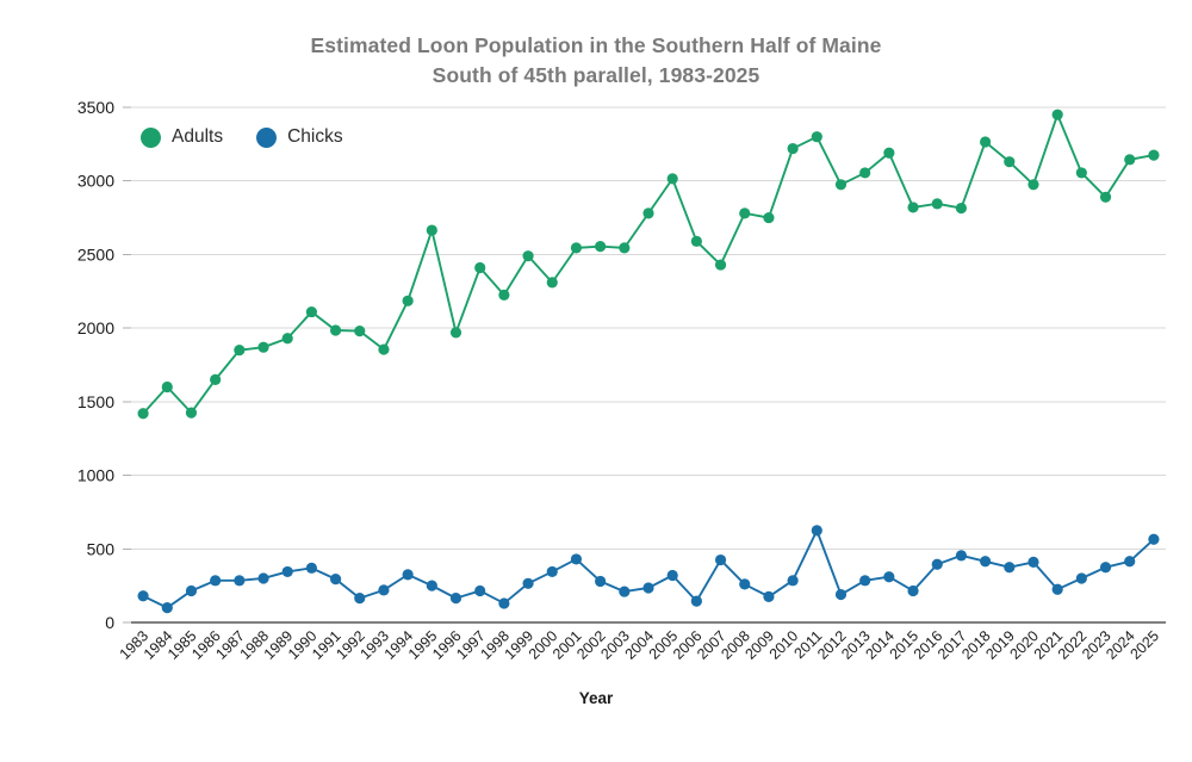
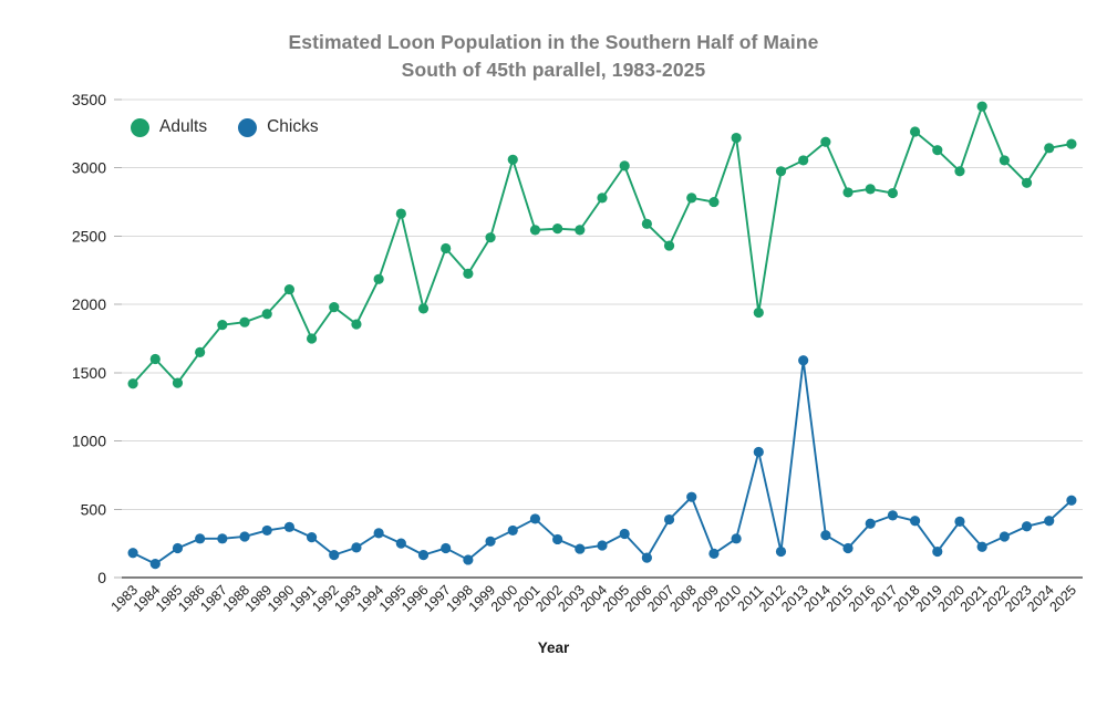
Adults/1991: 1980 -> 1750
Adults/2000: 2310 -> 3060
Chicks/2008: 260 -> 590
Adults/2011: 3300 -> 1940
Chicks/2011: 620 -> 920
Chicks/2013: 280 -> 1590
Chicks/2019: 380 -> 190
